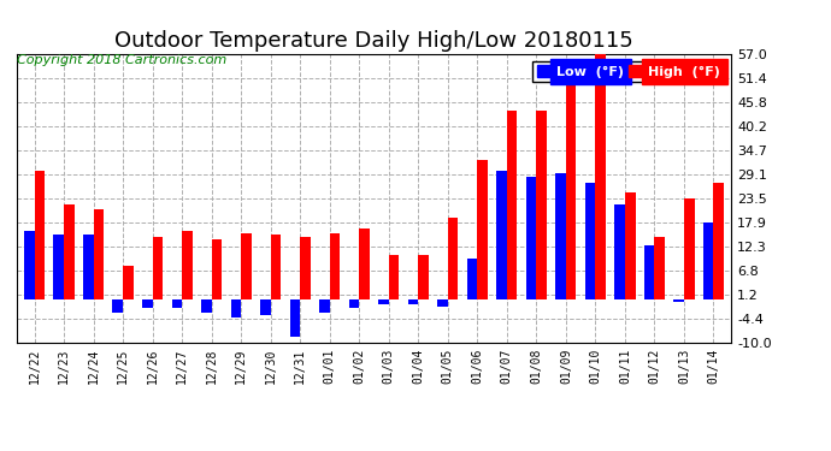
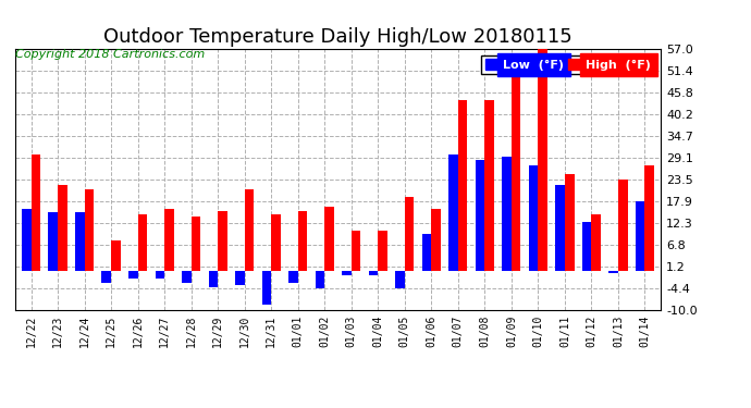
High (°F)/12/30: 15.0 -> 21.0
Low (°F)/01/02: -2.0 -> -4.5
Low (°F)/01/05: -1.5 -> -4.5
High (°F)/01/06: 32.5 -> 16.0
